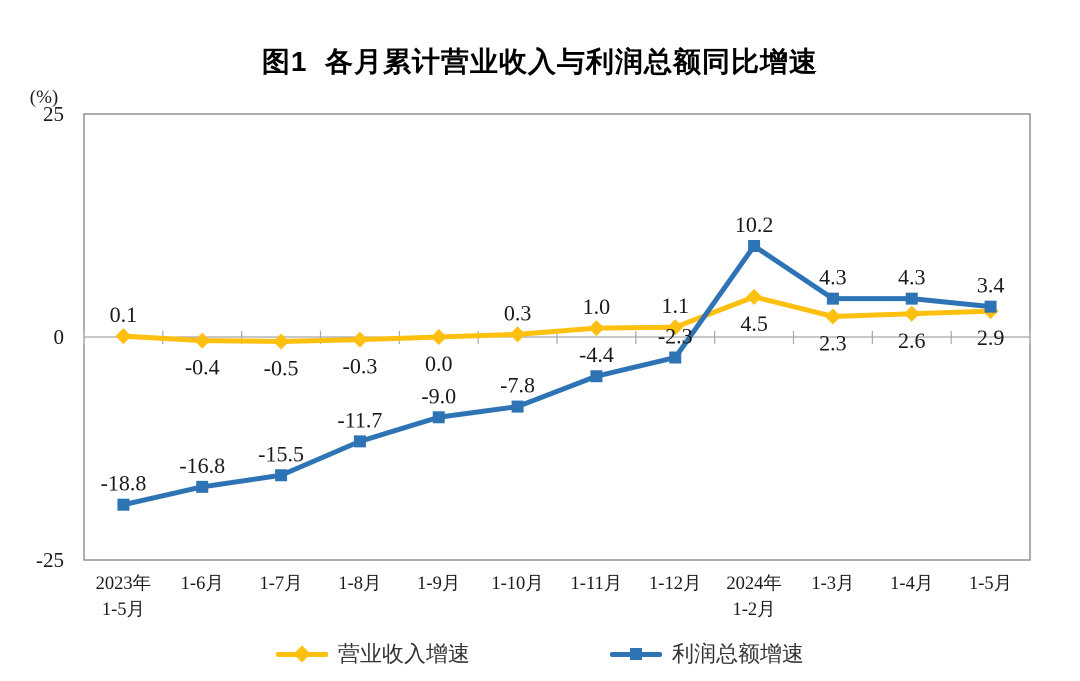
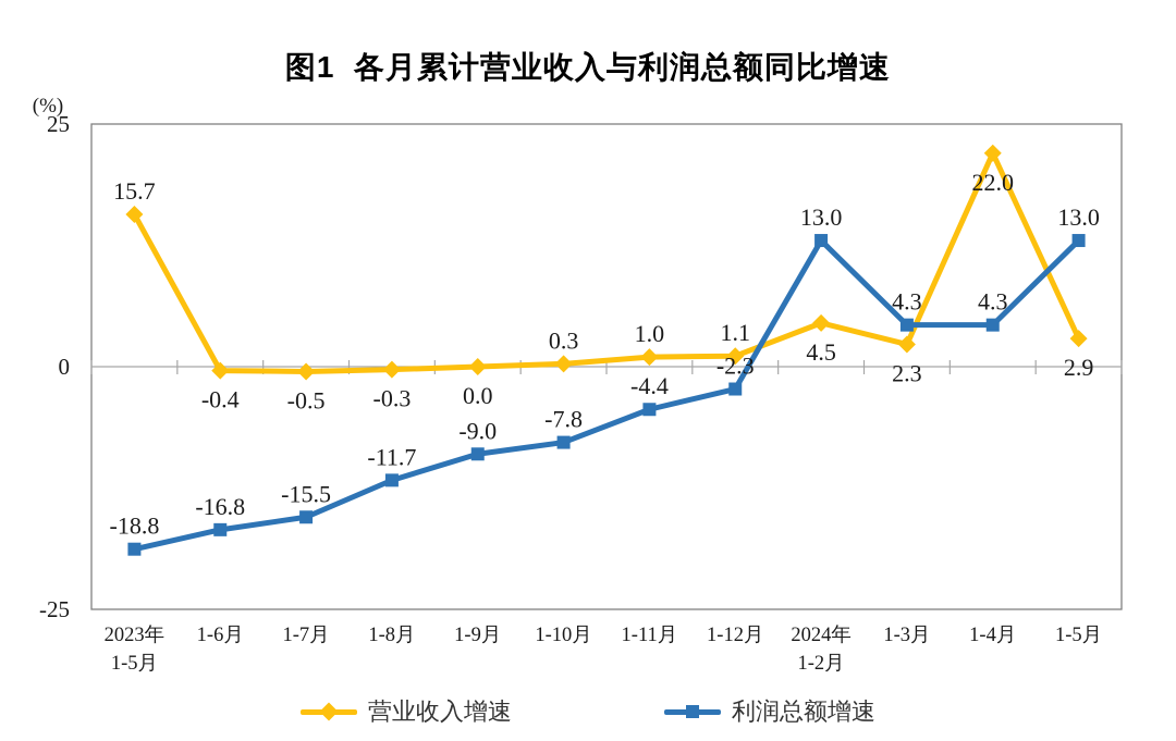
营业收入增速/2023年 1-5月: 0.1 -> 15.7
利润总额增速/2024年 1-2月: 10.2 -> 13.0
营业收入增速/1-4月: 2.6 -> 22.0
利润总额增速/1-5月: 3.4 -> 13.0
